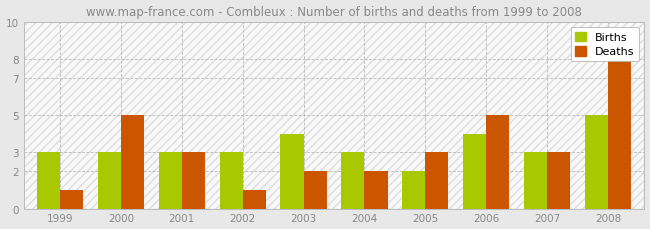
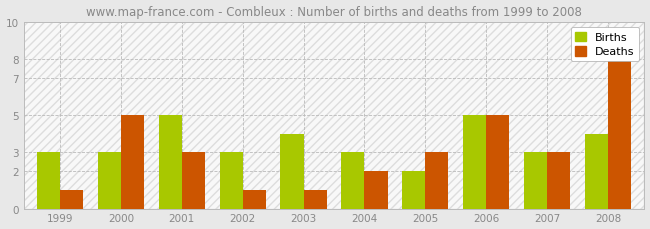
Births/2001: 3 -> 5
Deaths/2003: 2 -> 1
Births/2006: 4 -> 5
Births/2008: 5 -> 4
